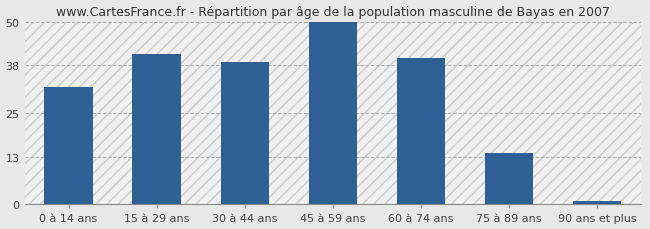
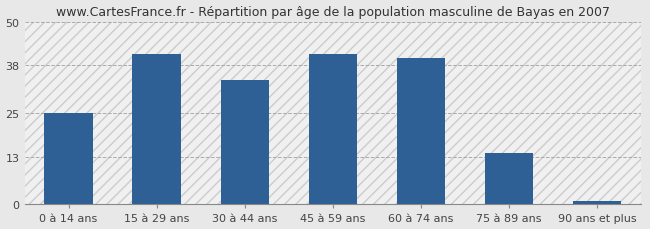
0 à 14 ans: 32 -> 25
30 à 44 ans: 39 -> 34
45 à 59 ans: 50 -> 41
